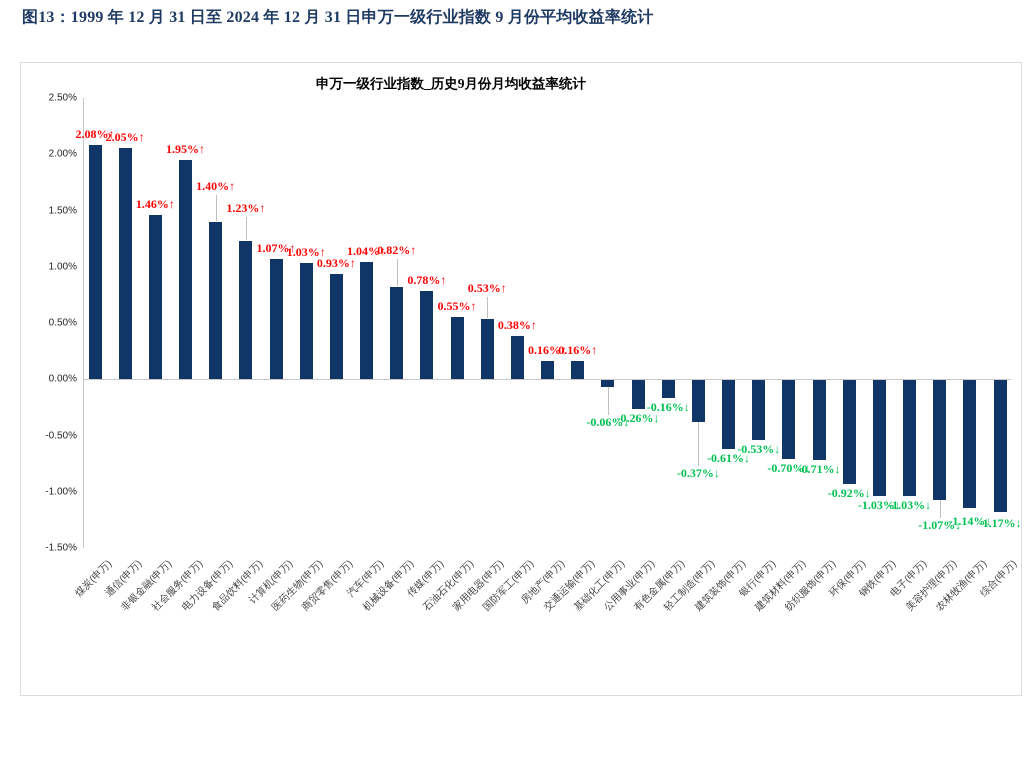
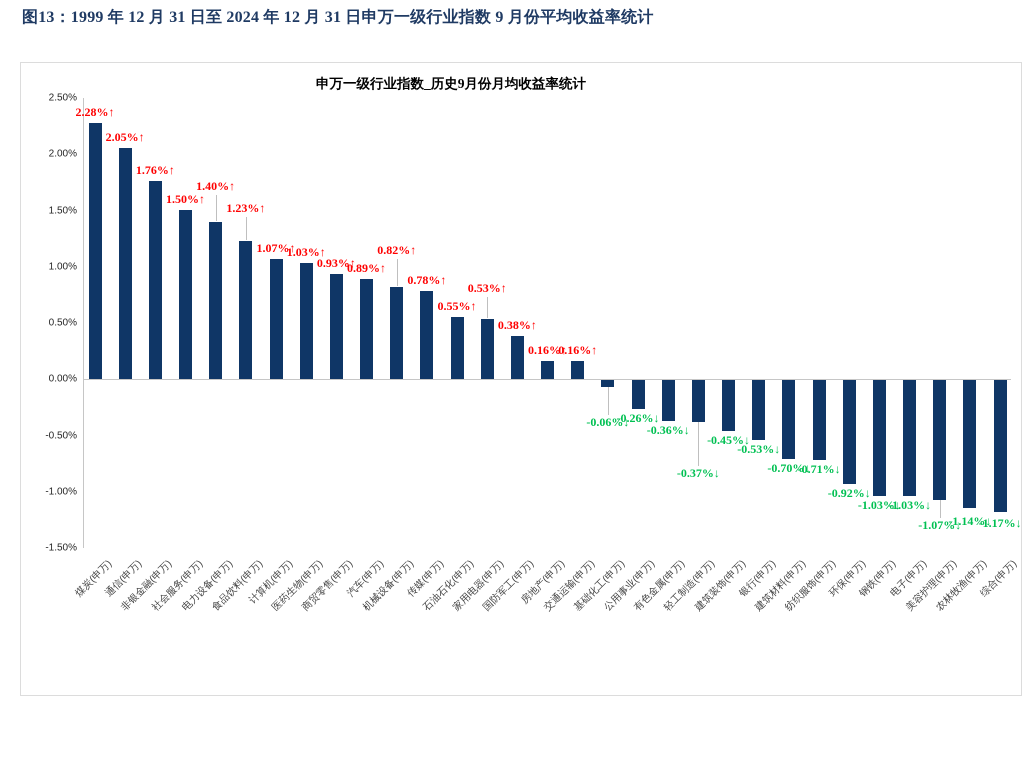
煤炭(申万): 2.08 -> 2.28
非银金融(申万): 1.46 -> 1.76
社会服务(申万): 1.95 -> 1.50
汽车(申万): 1.04 -> 0.89
有色金属(申万): -0.16 -> -0.36
建筑装饰(申万): -0.61 -> -0.45
